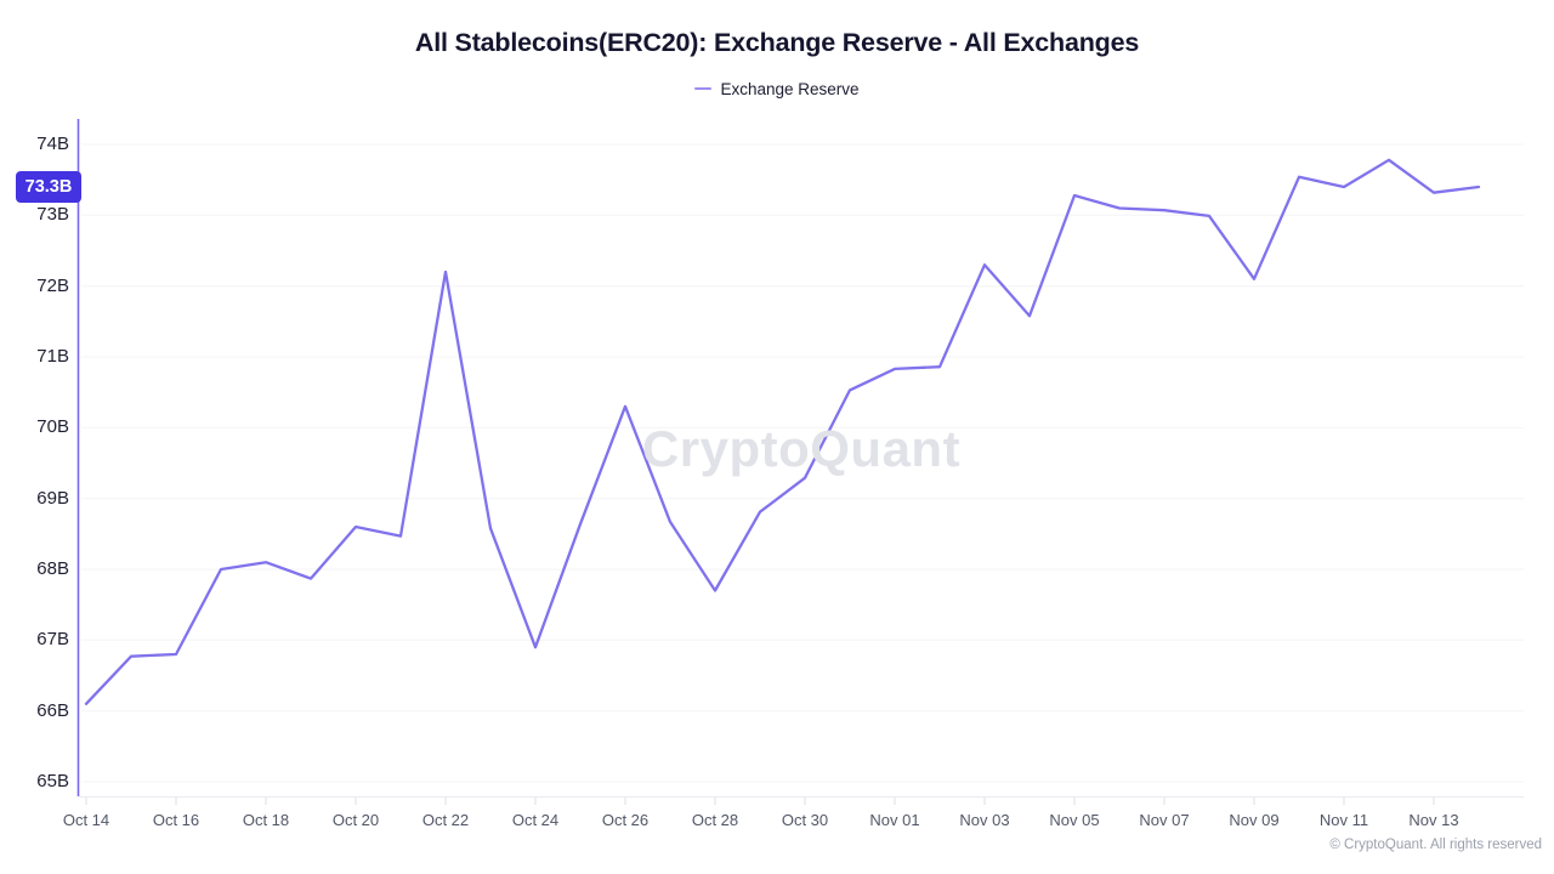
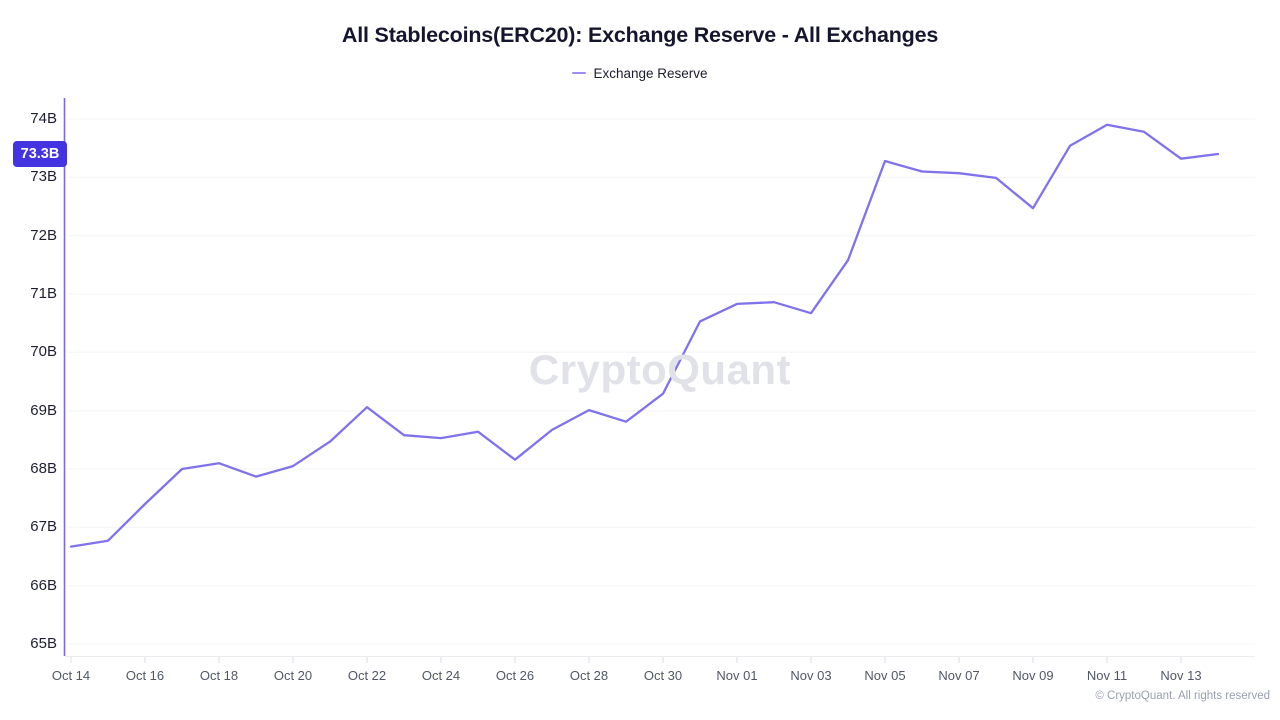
Oct 14: 66.1B -> 66.7B
Oct 16: 66.8B -> 67.4B
Oct 20: 68.6B -> 68.0B
Oct 22: 72.2B -> 69.1B
Oct 24: 66.9B -> 68.5B
Oct 26: 70.3B -> 68.2B
Oct 28: 67.7B -> 69.0B
Nov 03: 72.3B -> 70.7B
Nov 09: 72.1B -> 72.5B
Nov 11: 73.4B -> 73.9B
